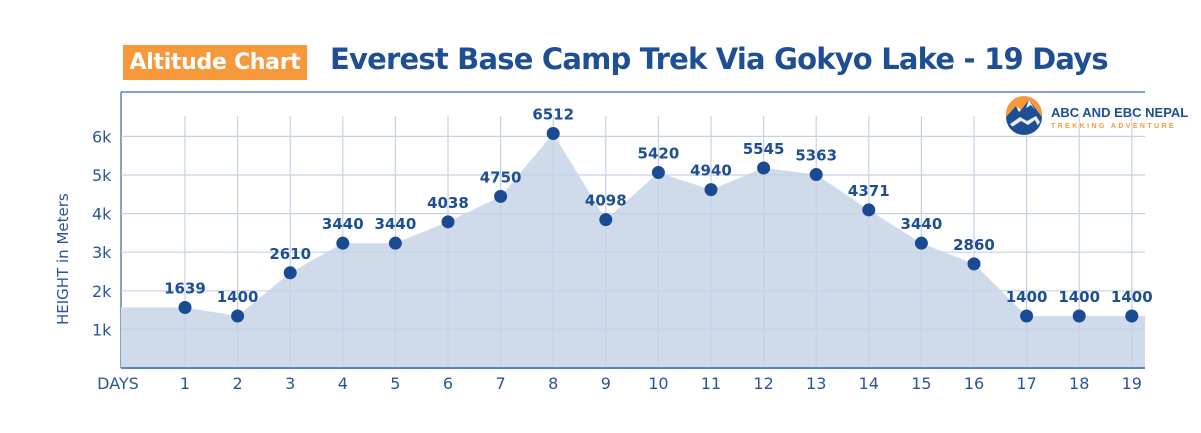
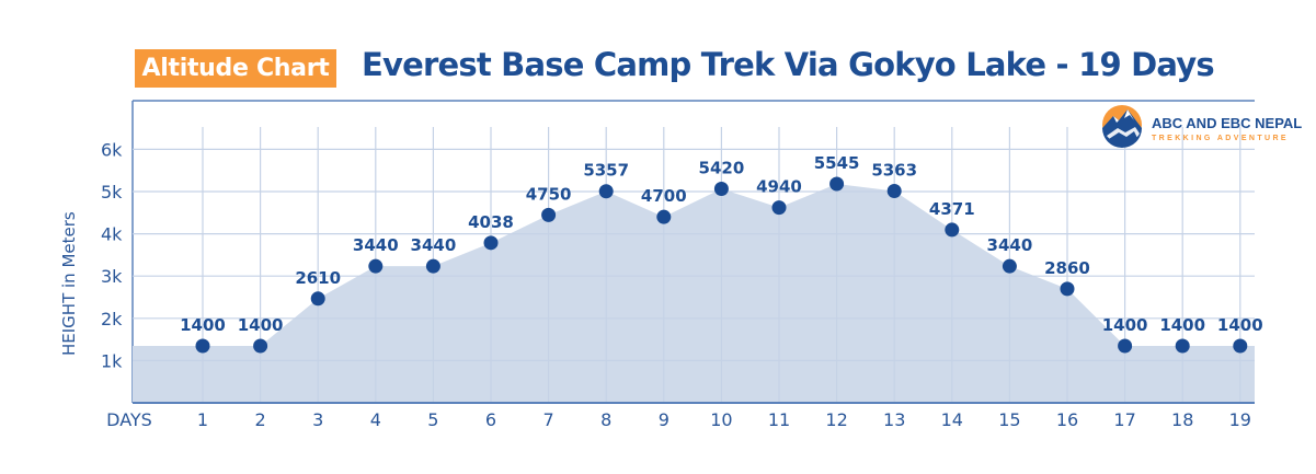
1: 1639 -> 1400
8: 6512 -> 5357
9: 4098 -> 4700
